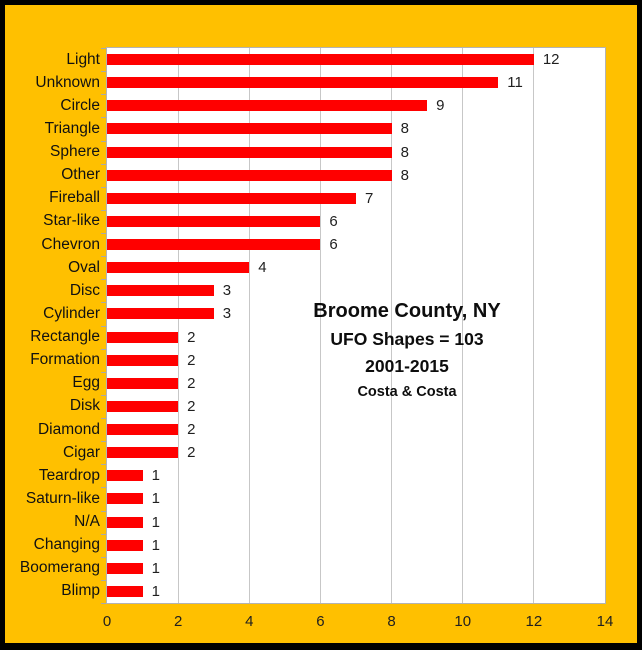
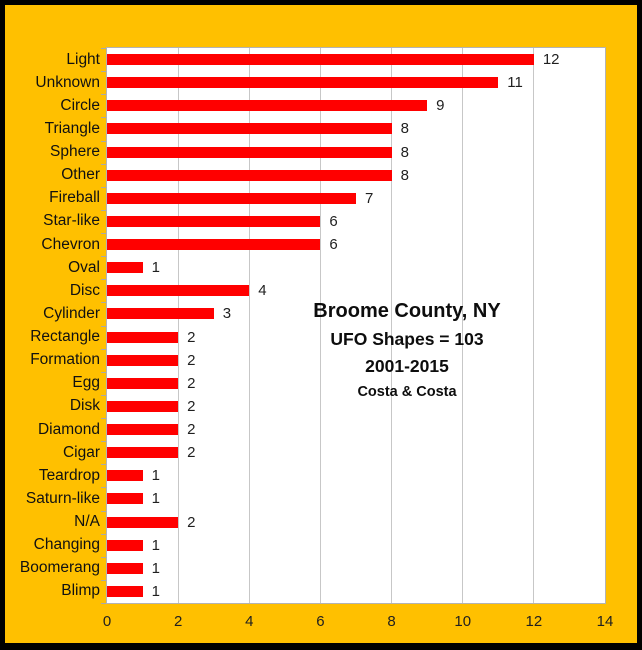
Oval: 4 -> 1
Disc: 3 -> 4
N/A: 1 -> 2
